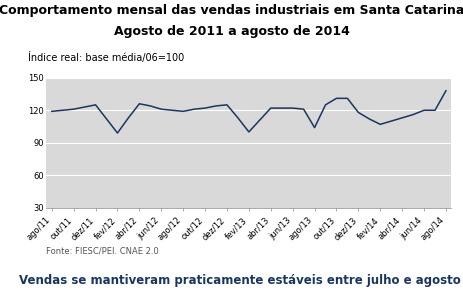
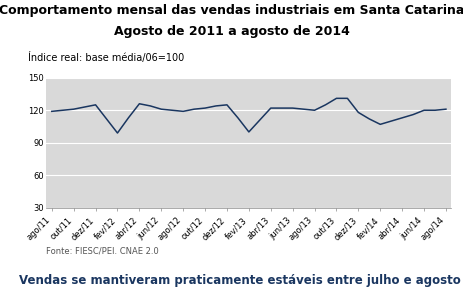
ago/13: 104 -> 120
ago/14: 138 -> 121
